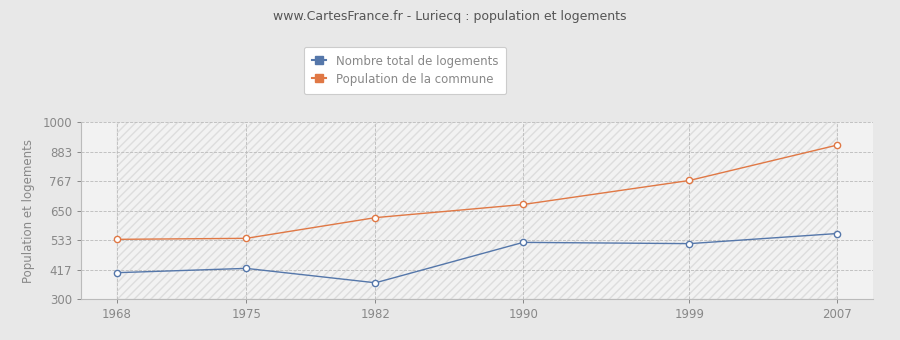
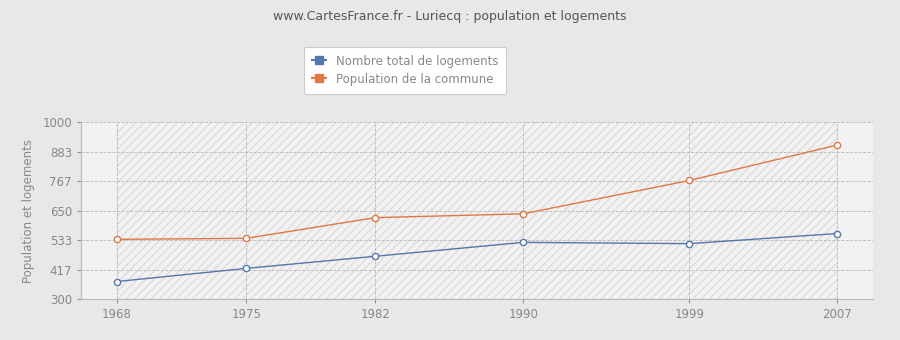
Nombre total de logements/1968: 405 -> 370
Nombre total de logements/1982: 365 -> 470
Population de la commune/1990: 675 -> 638
